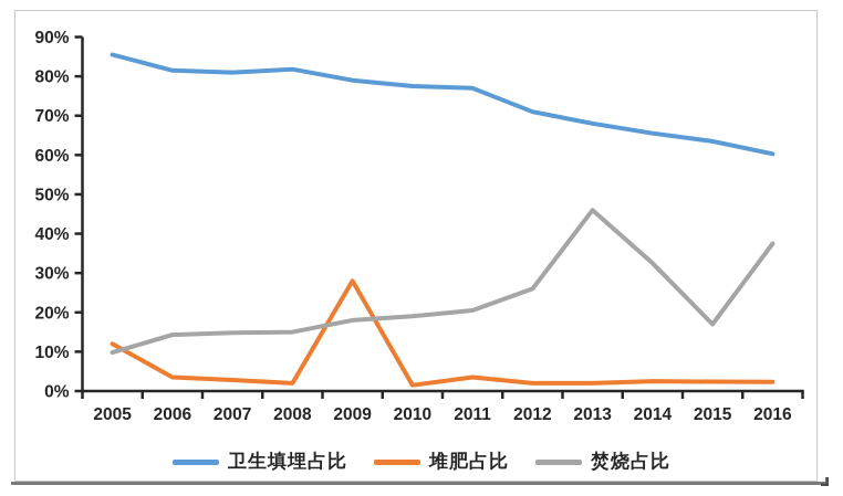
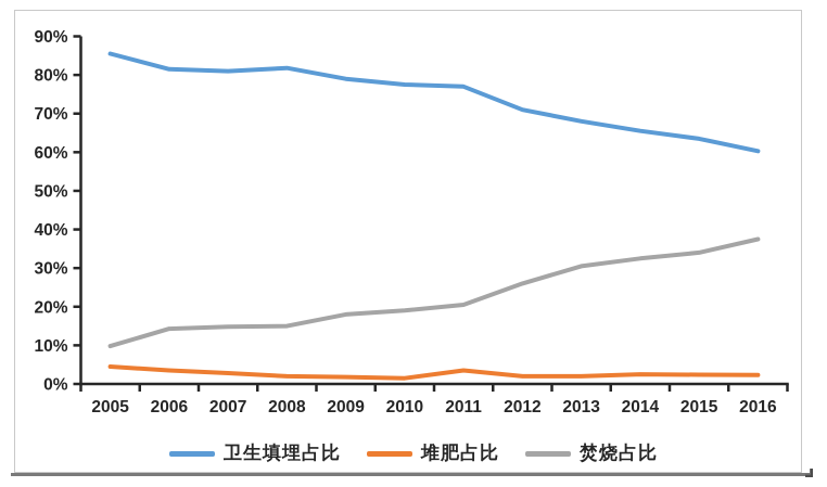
堆肥占比/2005: 12% -> 4%
堆肥占比/2009: 28% -> 2%
焚烧占比/2013: 46% -> 30%
焚烧占比/2015: 17% -> 34%
